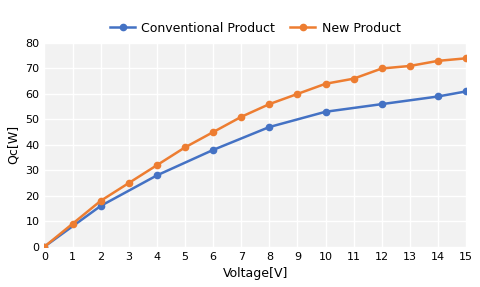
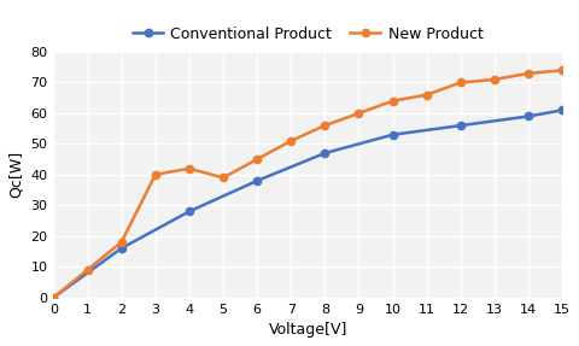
New Product/3: 25 -> 40
New Product/4: 32 -> 42
